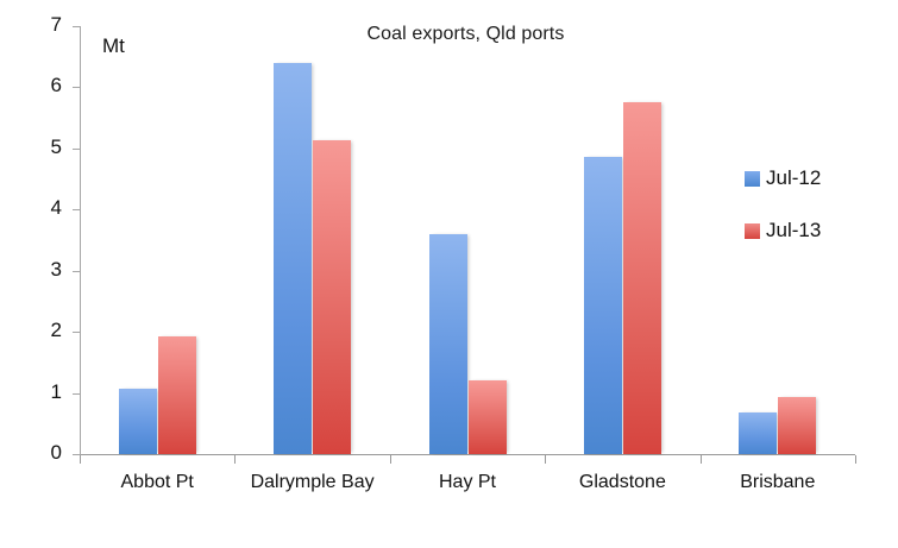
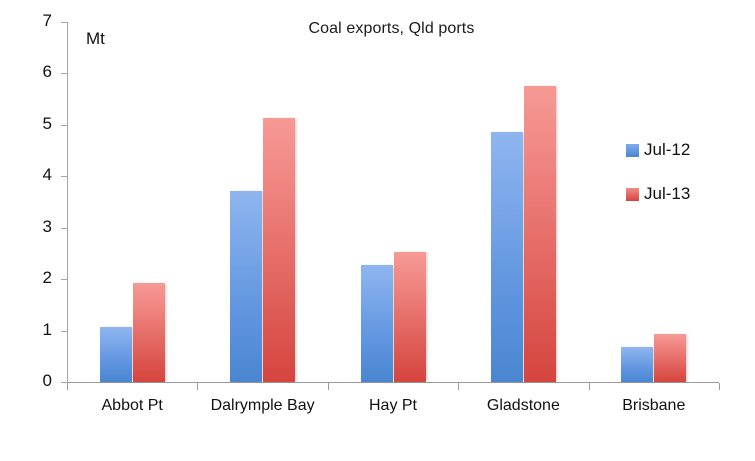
Jul-12/Dalrymple Bay: 6.4 -> 3.7
Jul-12/Hay Pt: 3.6 -> 2.3
Jul-13/Hay Pt: 1.2 -> 2.5
